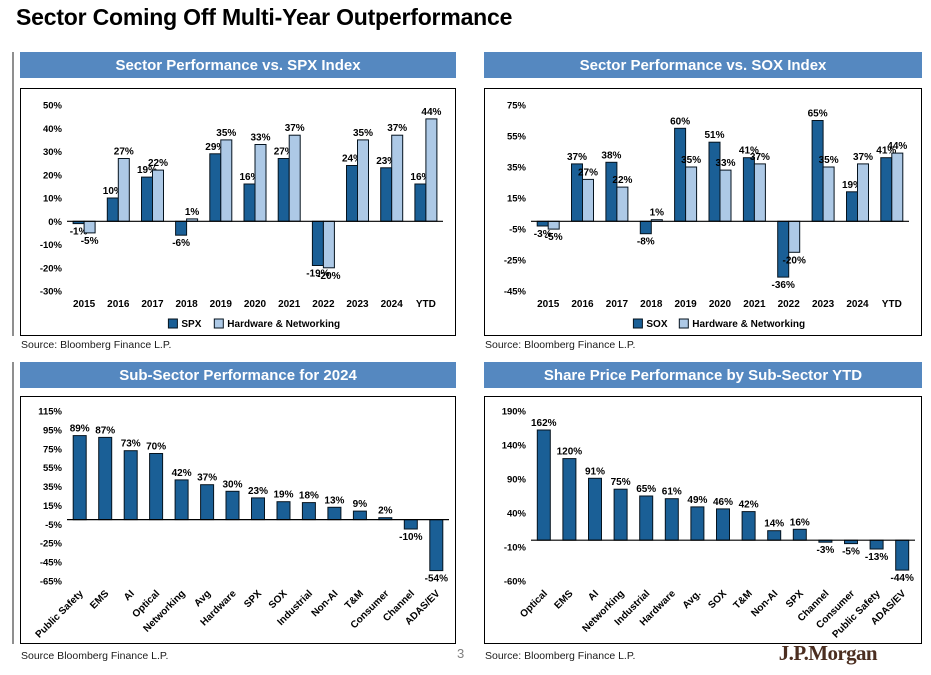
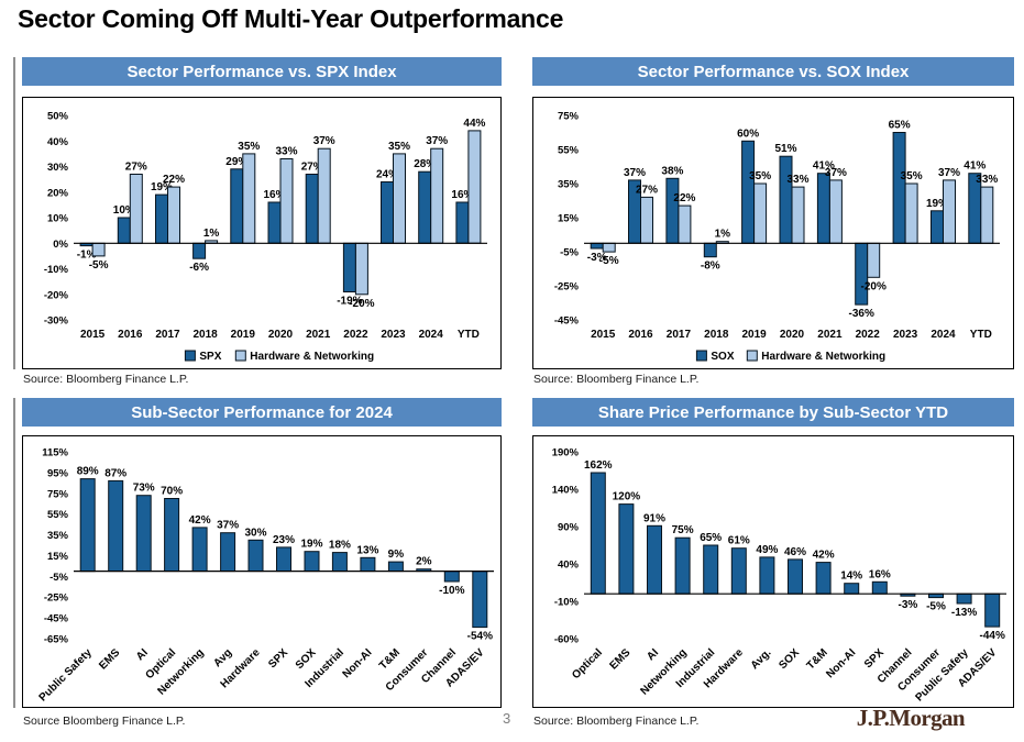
Sector Performance vs. SPX Index/SPX/2024: 23% -> 28%
Sector Performance vs. SOX Index/Hardware & Networking/YTD: 44% -> 33%
